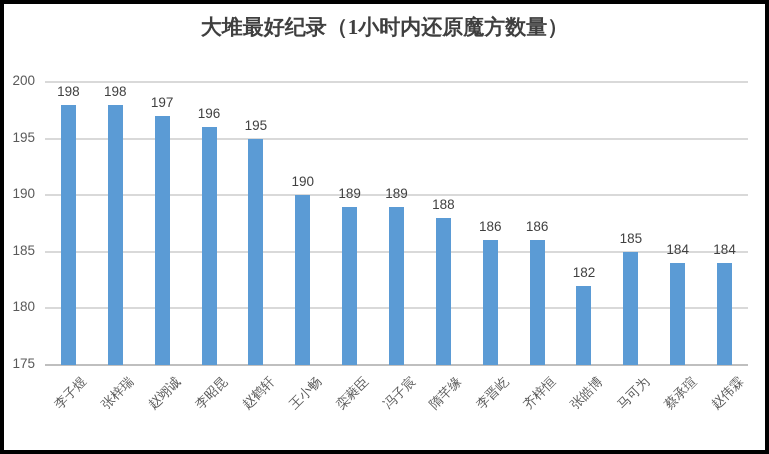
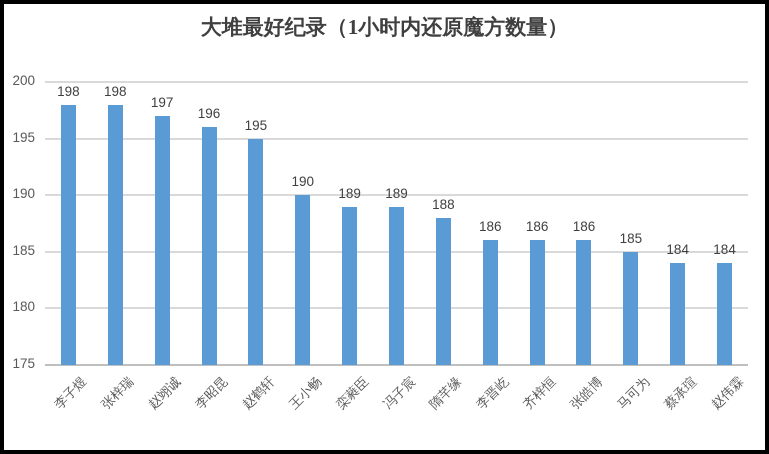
张皓博: 182 -> 186
